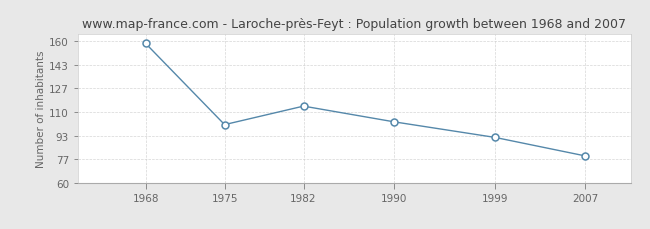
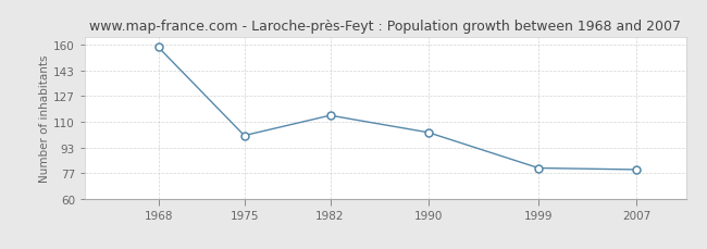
1999: 92 -> 80
